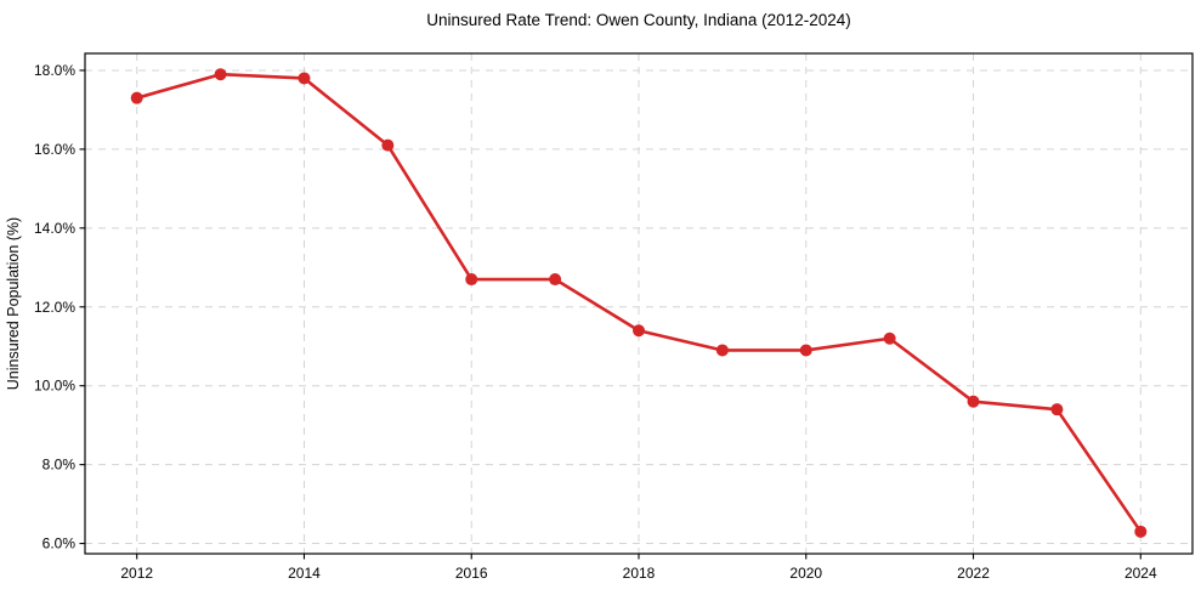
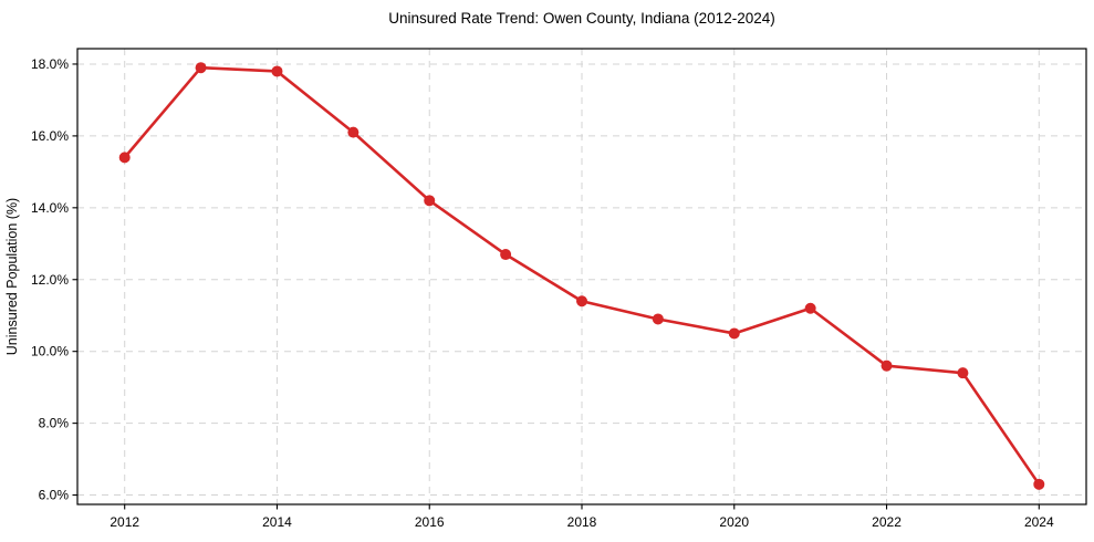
2012: 17.3% -> 15.4%
2016: 12.7% -> 14.2%
2020: 10.9% -> 10.5%
